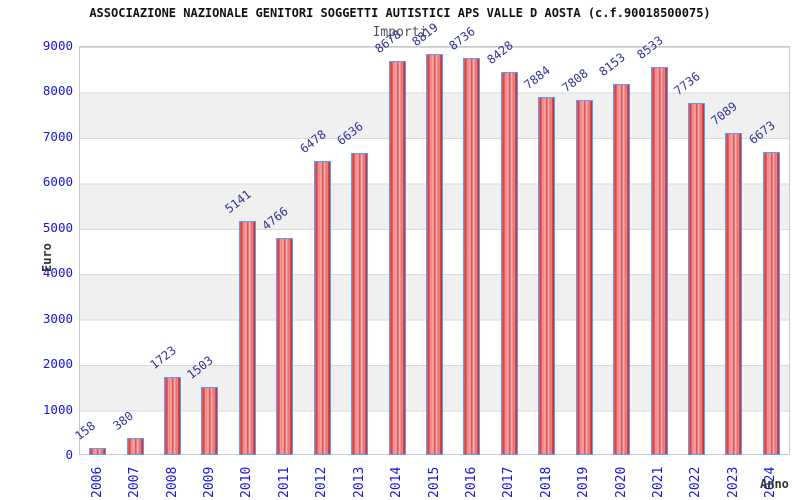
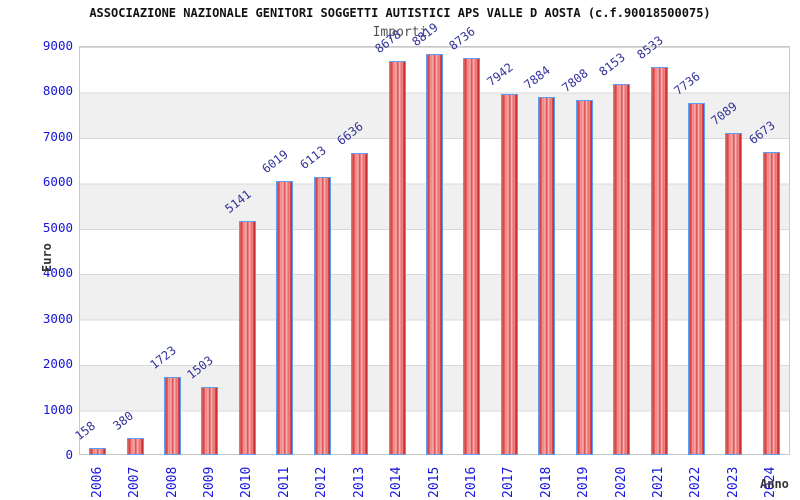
2011: 4766 -> 6019
2012: 6478 -> 6113
2017: 8428 -> 7942
